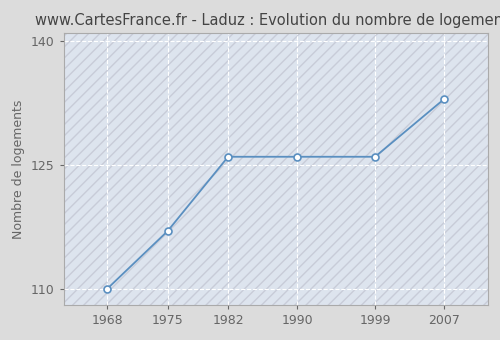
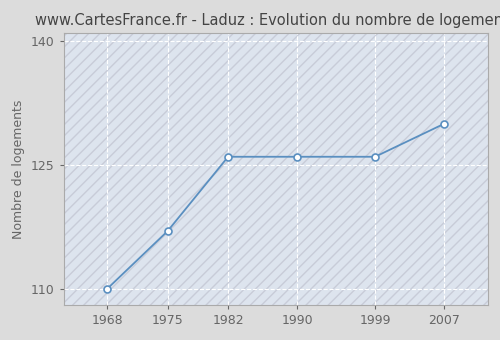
2007: 133 -> 130
